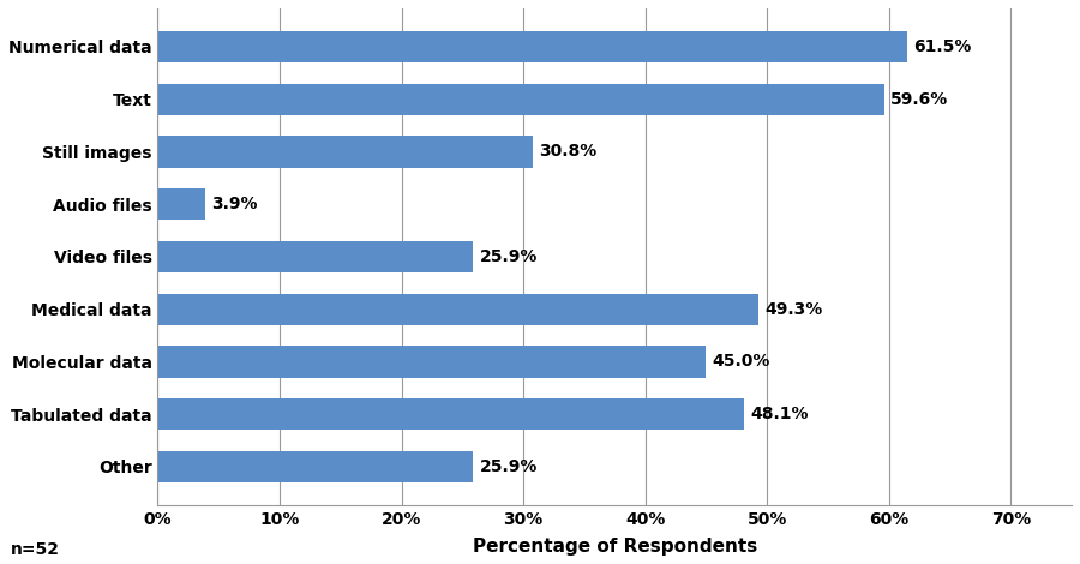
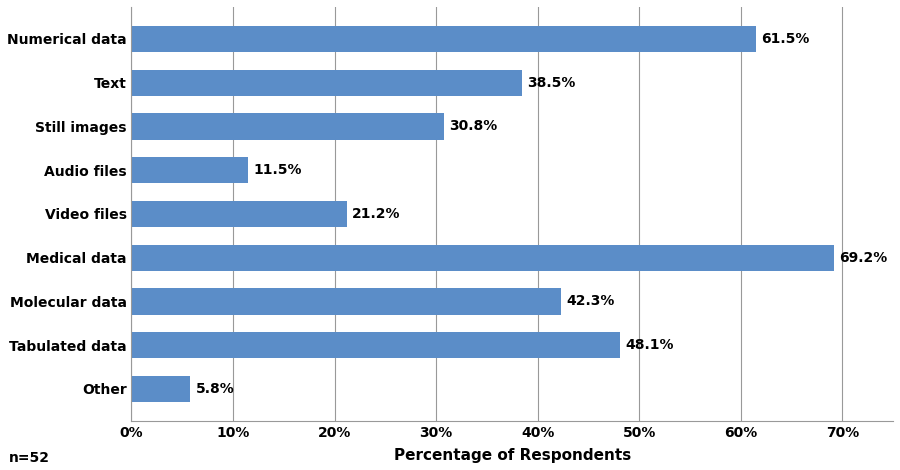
Text: 59.6% -> 38.5%
Audio files: 3.9% -> 11.5%
Video files: 25.9% -> 21.2%
Medical data: 49.3% -> 69.2%
Molecular data: 45.0% -> 42.3%
Other: 25.9% -> 5.8%
